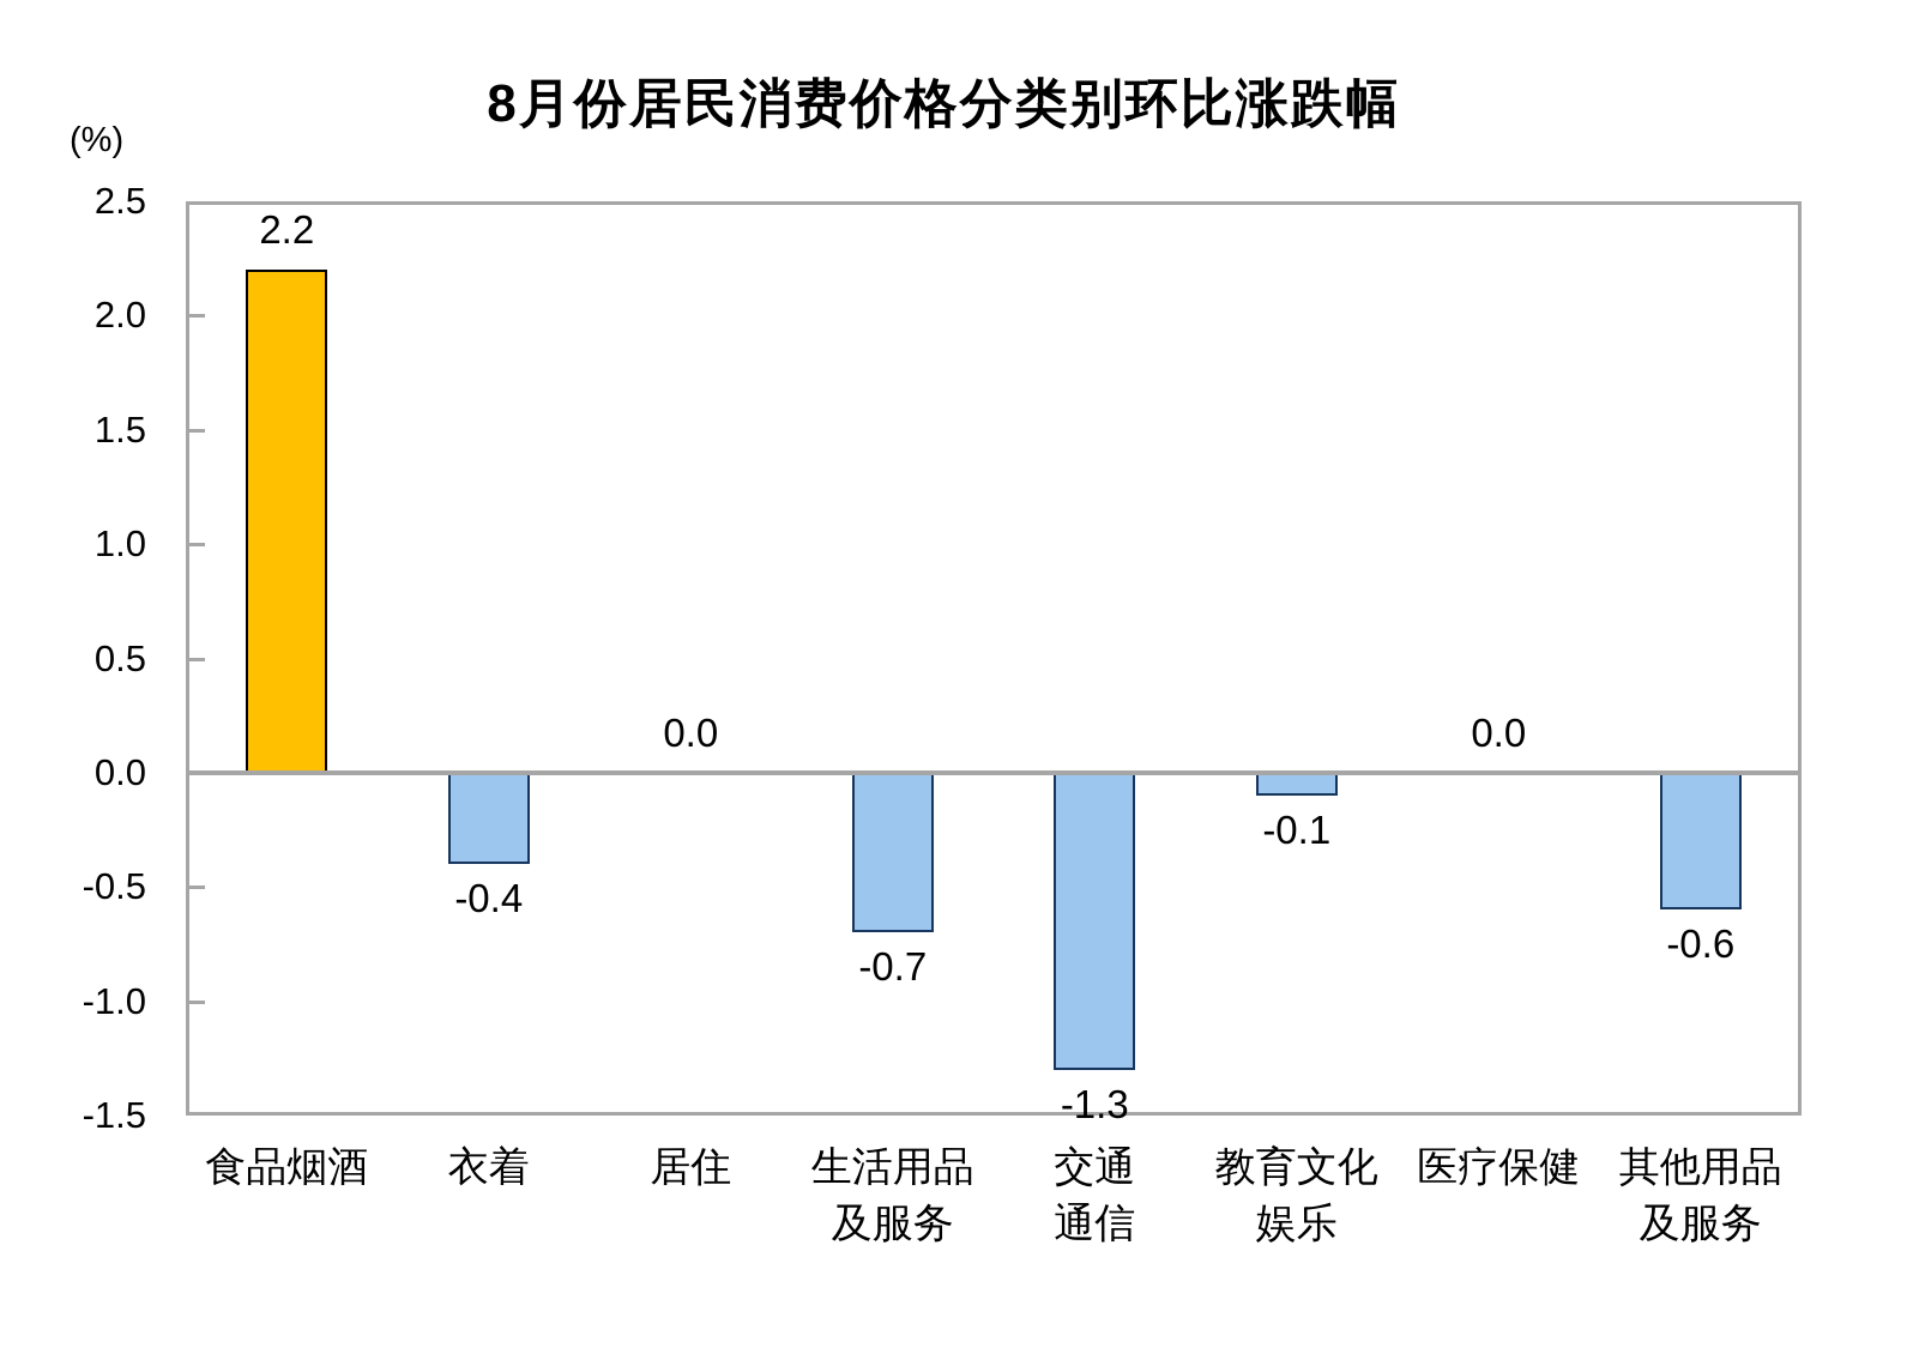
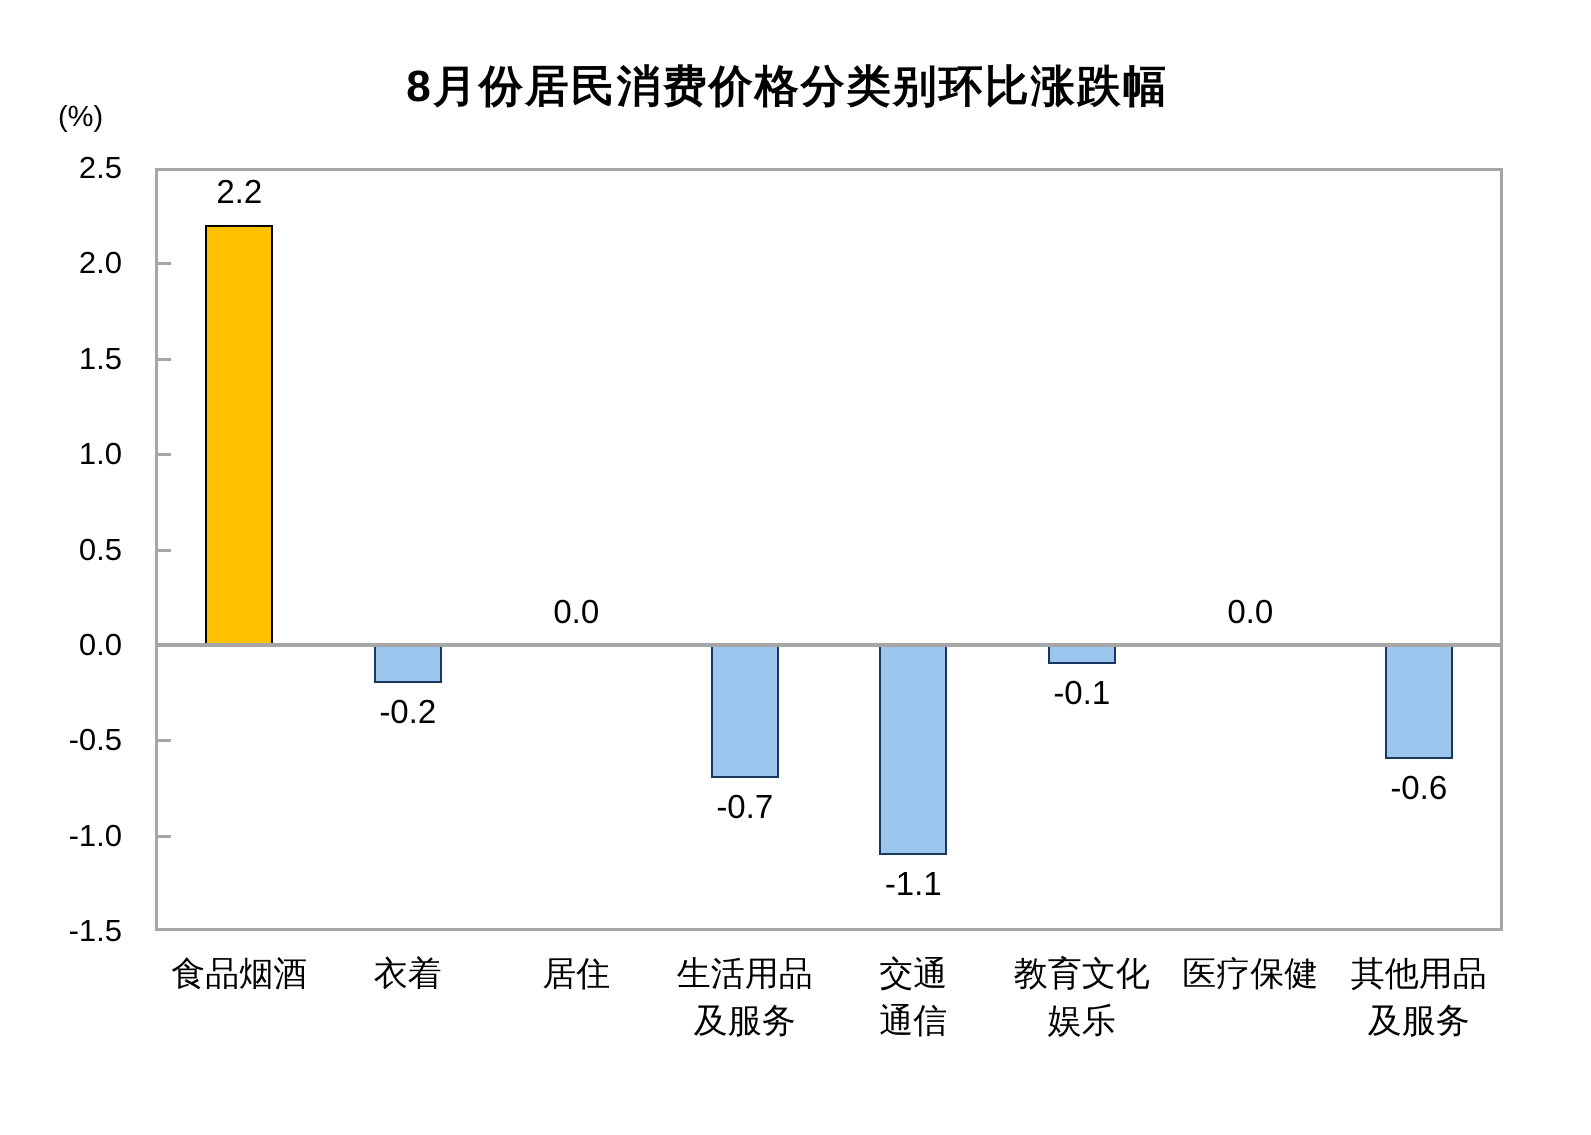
衣着: -0.4 -> -0.2
交通通信: -1.3 -> -1.1
